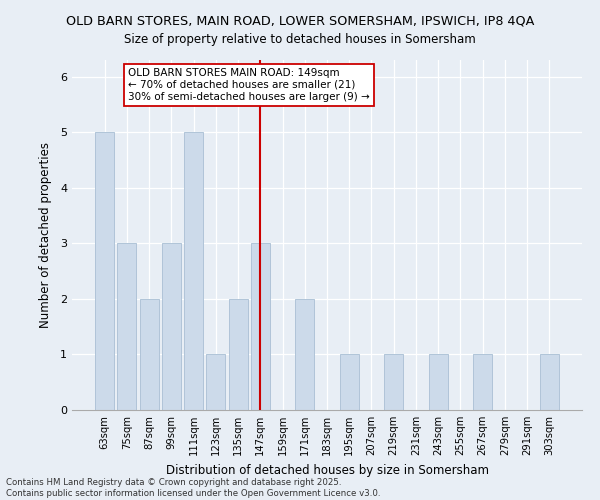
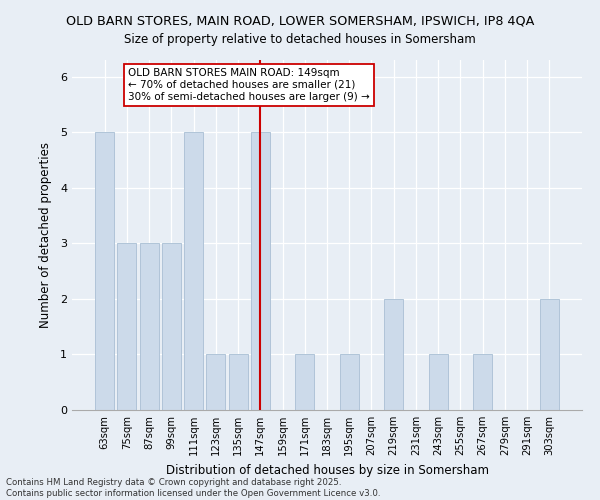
87sqm: 2 -> 3
135sqm: 2 -> 1
147sqm: 3 -> 5
171sqm: 2 -> 1
219sqm: 1 -> 2
303sqm: 1 -> 2
